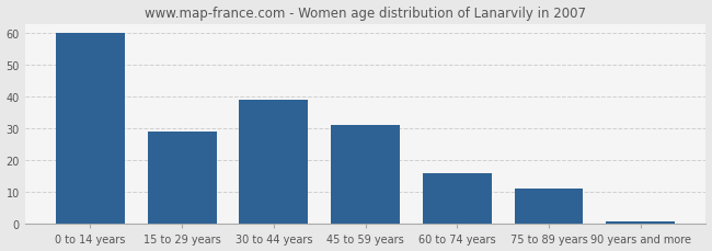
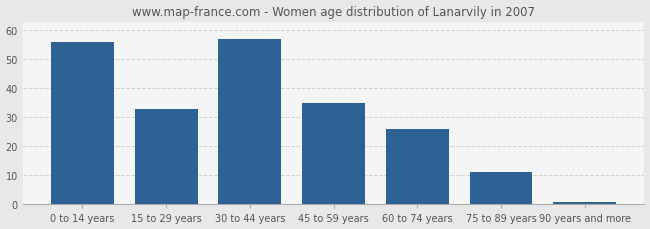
0 to 14 years: 60 -> 56
15 to 29 years: 29 -> 33
30 to 44 years: 39 -> 57
45 to 59 years: 31 -> 35
60 to 74 years: 16 -> 26
